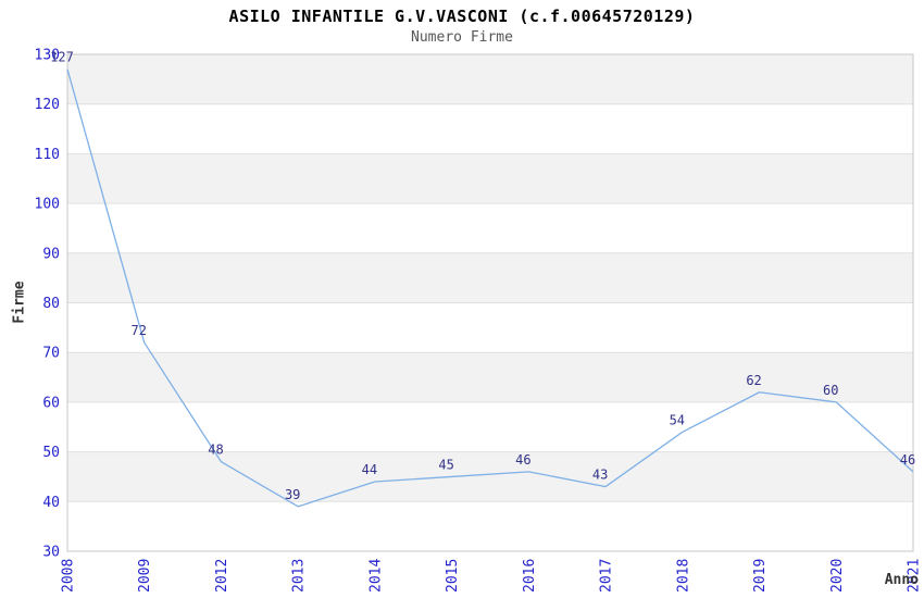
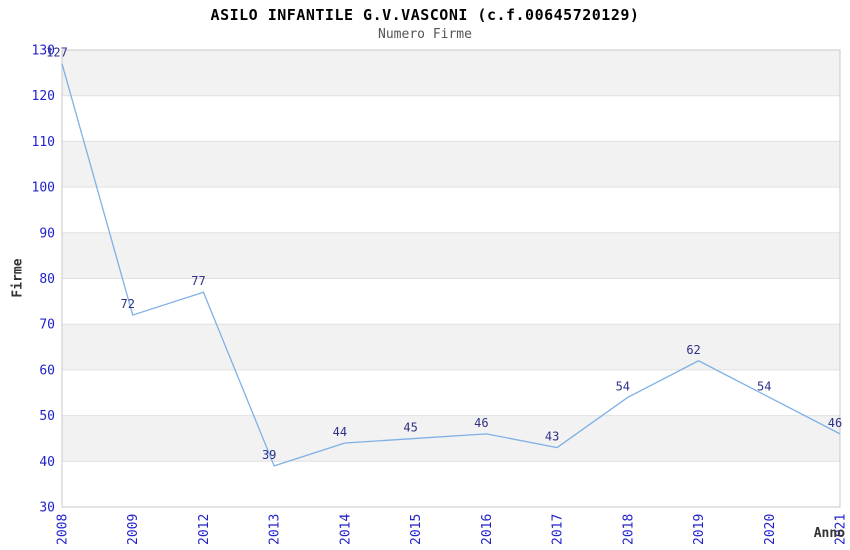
2012: 48 -> 77
2020: 60 -> 54
